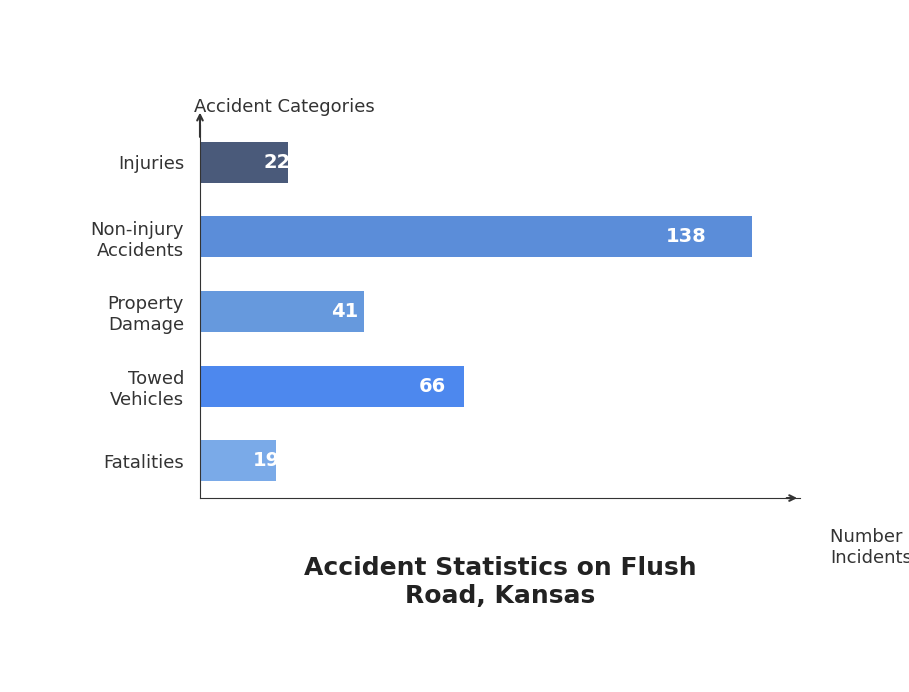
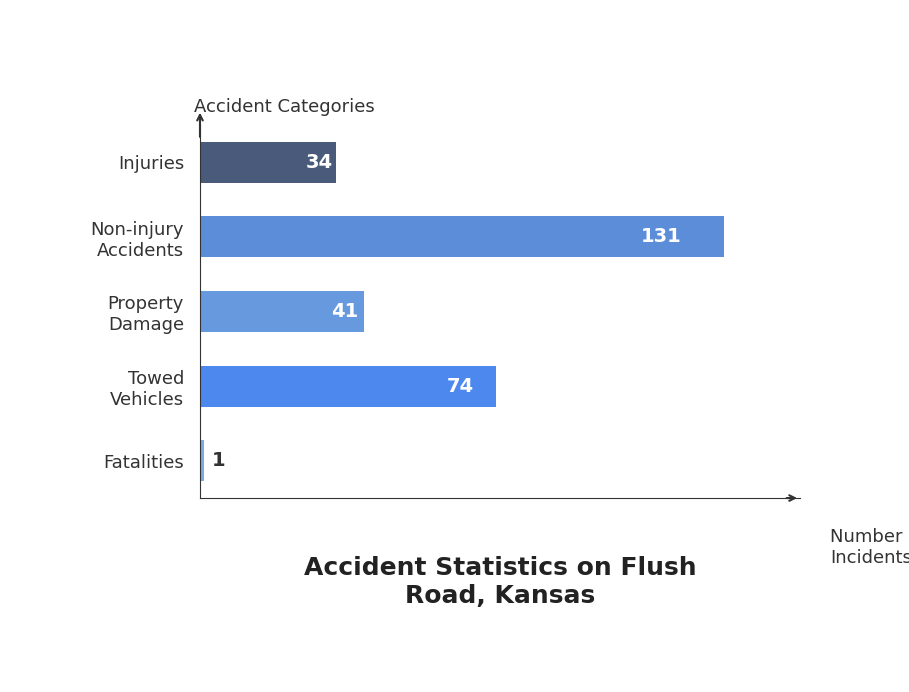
Injuries: 22 -> 34
Non-injury Accidents: 138 -> 131
Towed Vehicles: 66 -> 74
Fatalities: 19 -> 1
